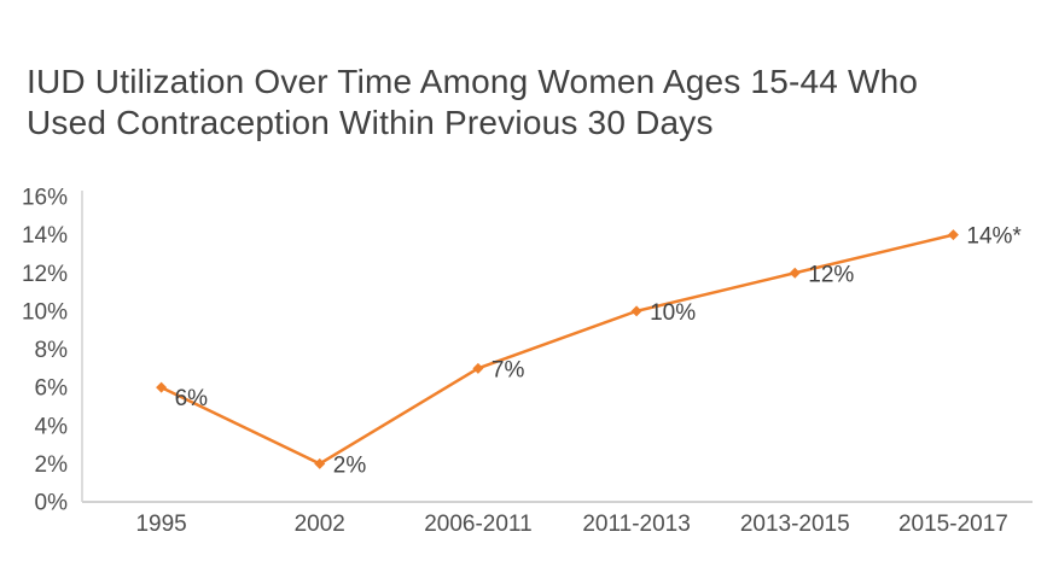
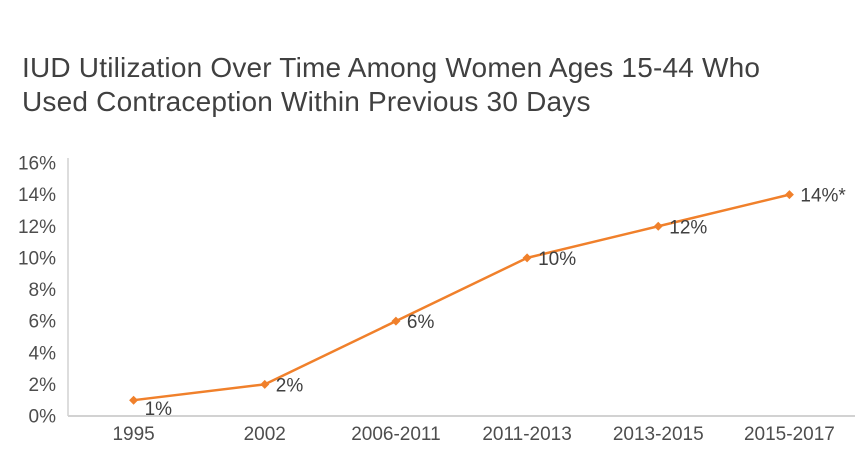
1995: 6% -> 1%
2006-2011: 7% -> 6%
